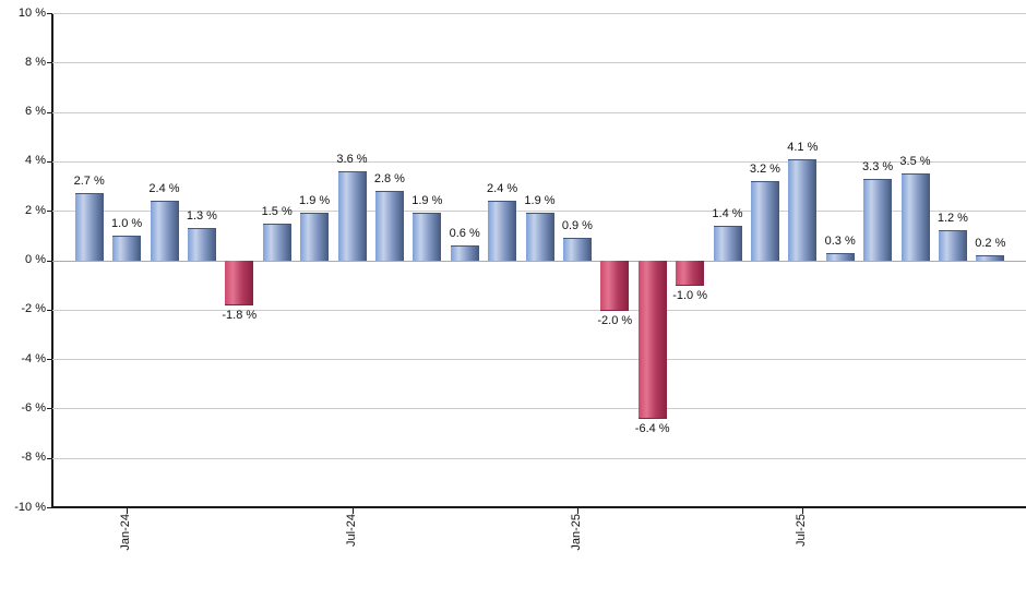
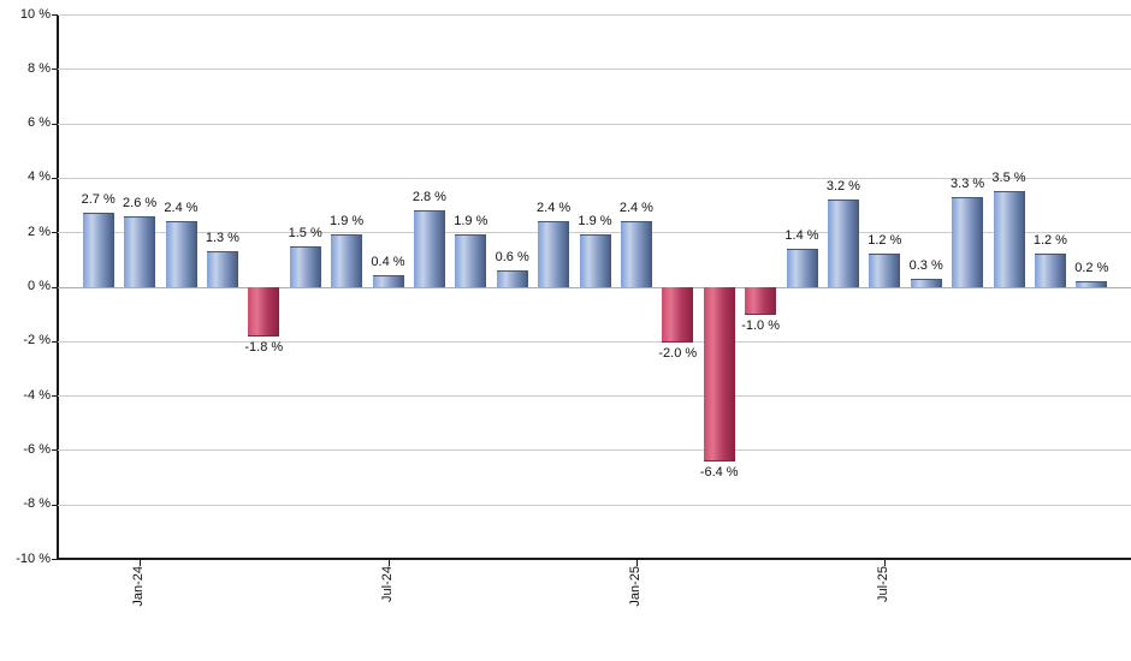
Jan-24: 1.0 -> 2.6
Jul-24: 3.6 -> 0.4
Jan-25: 0.9 -> 2.4
Jul-25: 4.1 -> 1.2
